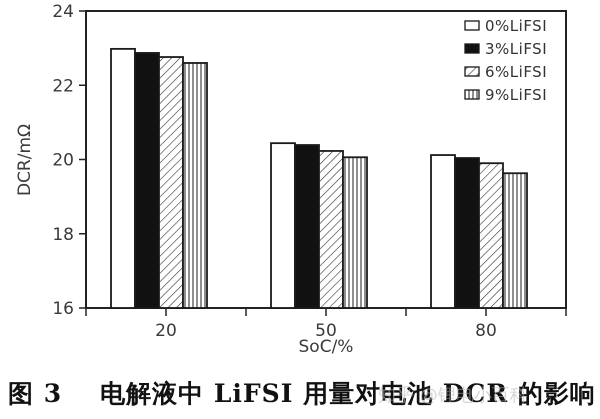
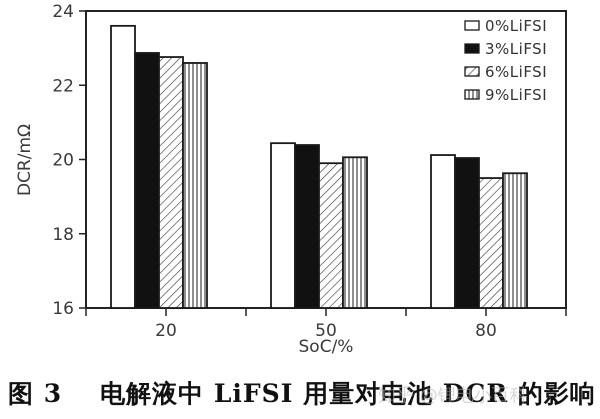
0%LiFSI/20: 23.0 -> 23.6
6%LiFSI/50: 20.2 -> 19.9
6%LiFSI/80: 19.9 -> 19.5
